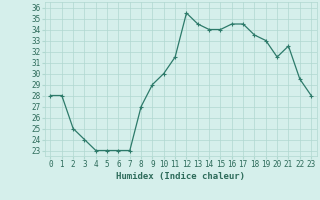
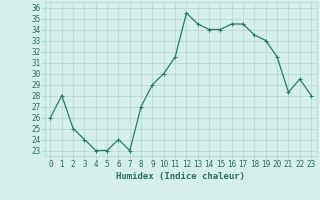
0: 28.0 -> 26.0
6: 23.0 -> 24.0
21: 32.5 -> 28.3
